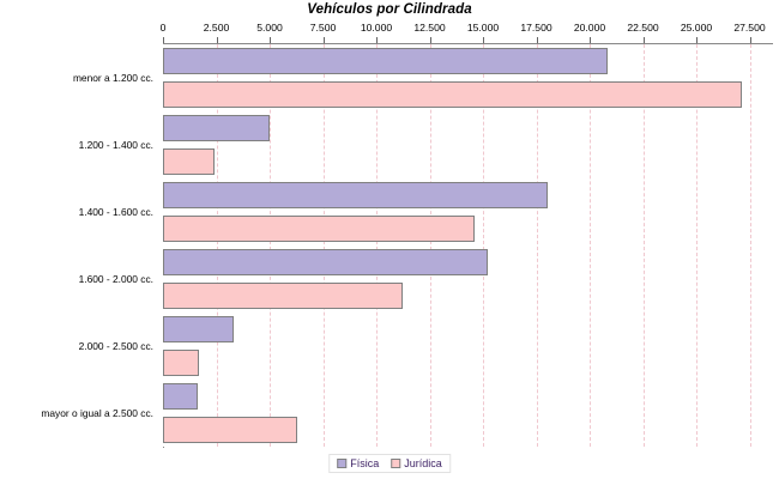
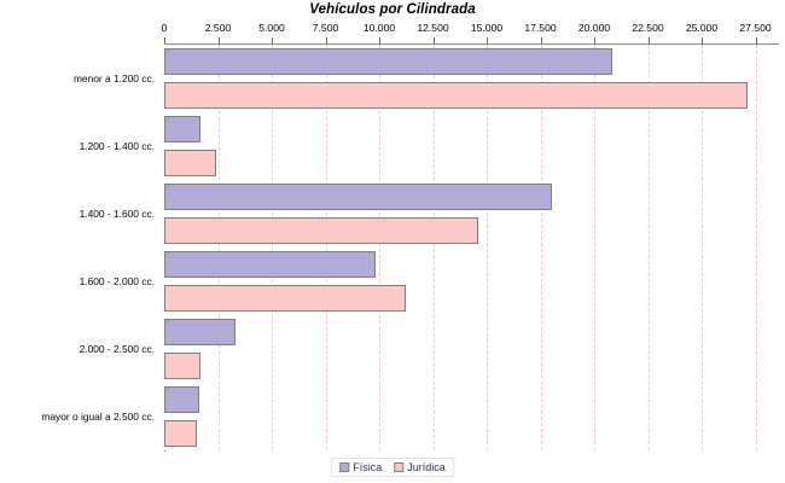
Física/1.200 - 1.400 cc.: 5000 -> 1700
Física/1.600 - 2.000 cc.: 15200 -> 9800
Jurídica/mayor o igual a 2.500 cc.: 6300 -> 1500
